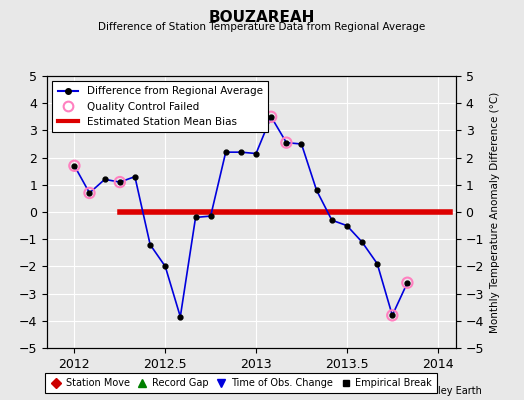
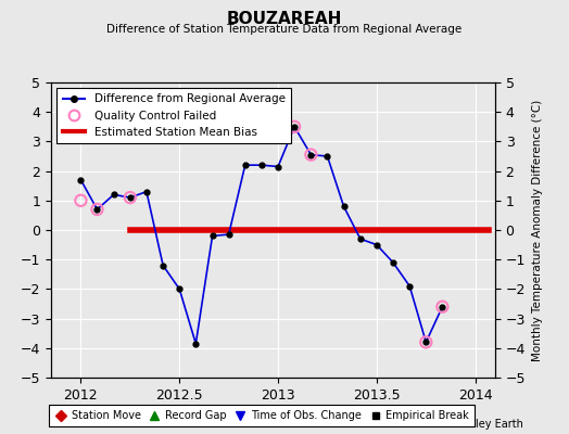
Quality Control Failed/2012: 1.70 -> 1.00
